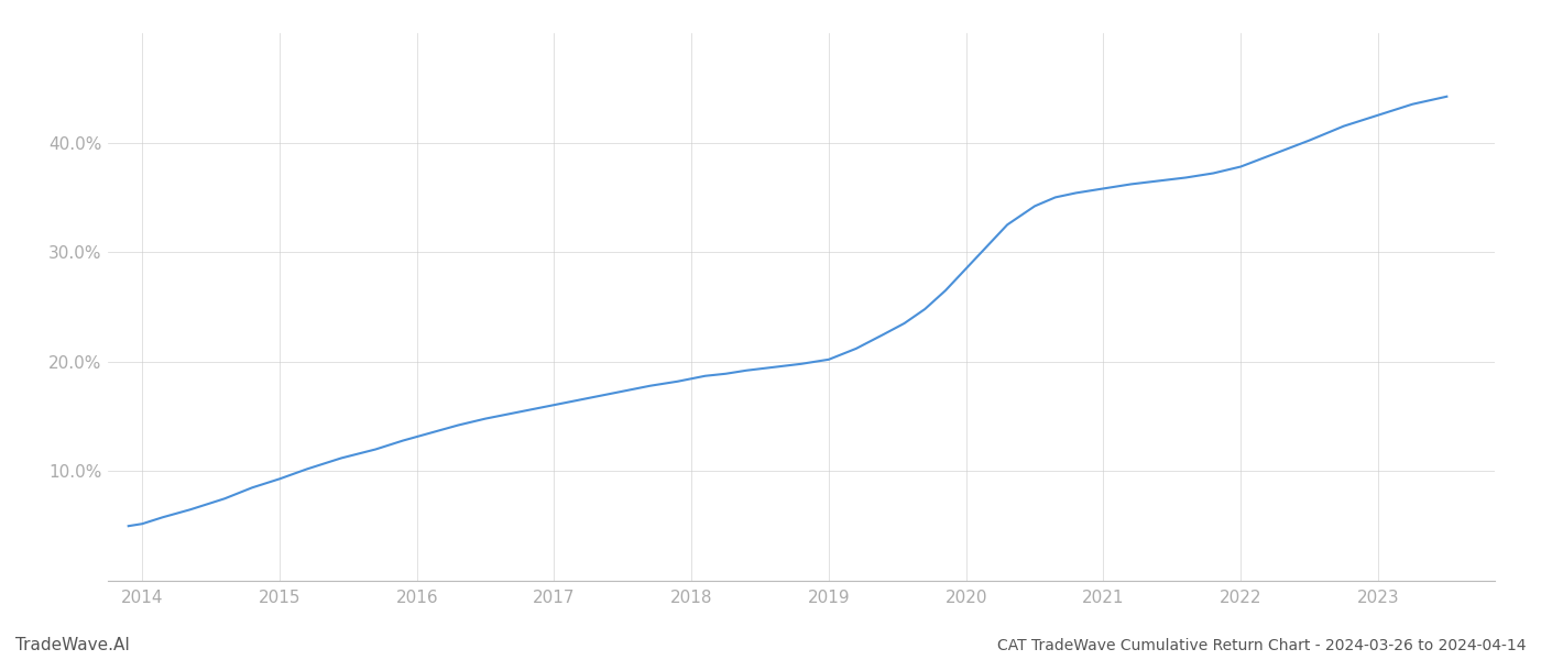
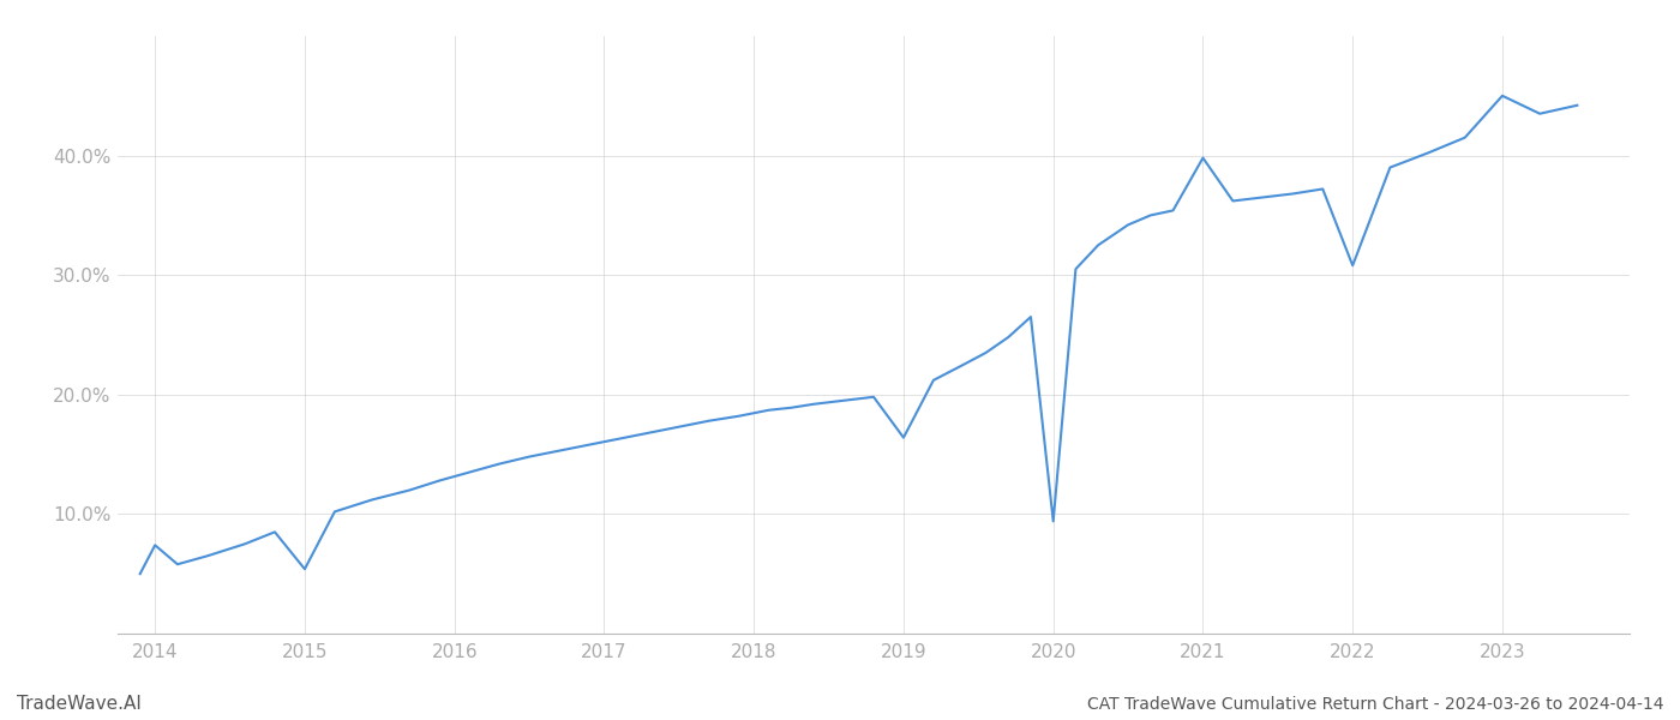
2014: 5.2% -> 7.4%
2015: 9.3% -> 5.4%
2019: 20.2% -> 16.4%
2020: 28.5% -> 9.4%
2021: 35.8% -> 39.8%
2022: 37.8% -> 30.8%
2023: 42.5% -> 45.0%
